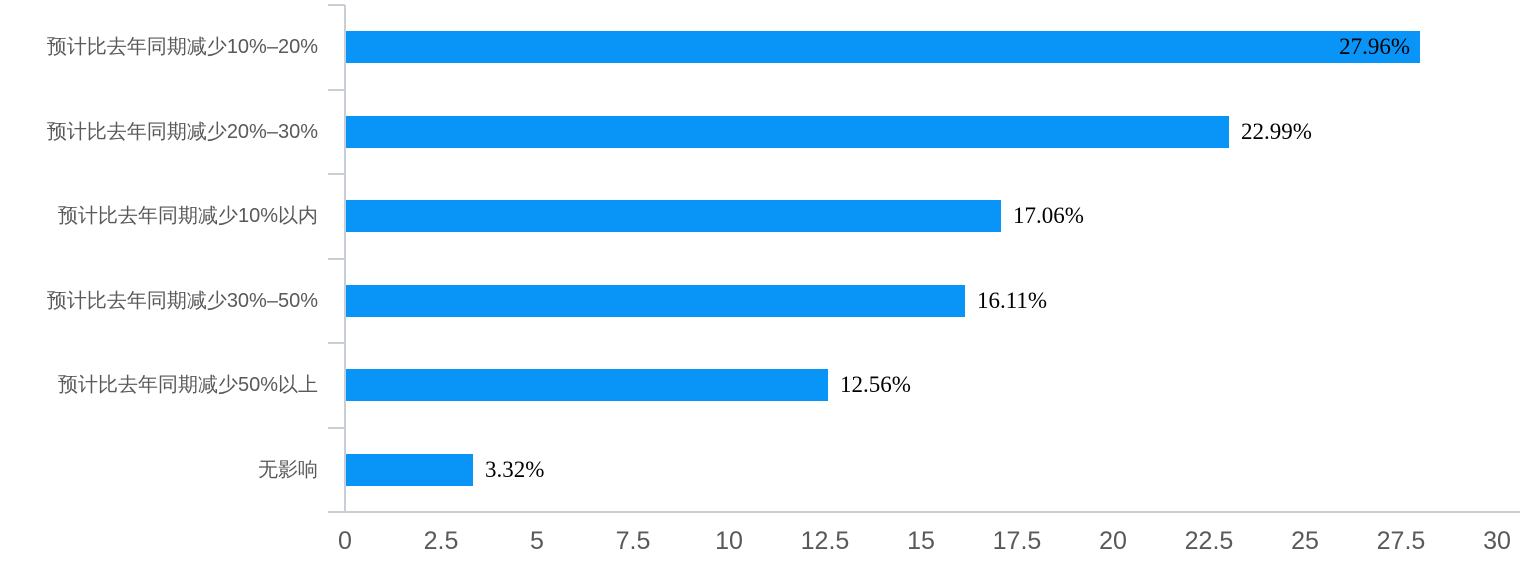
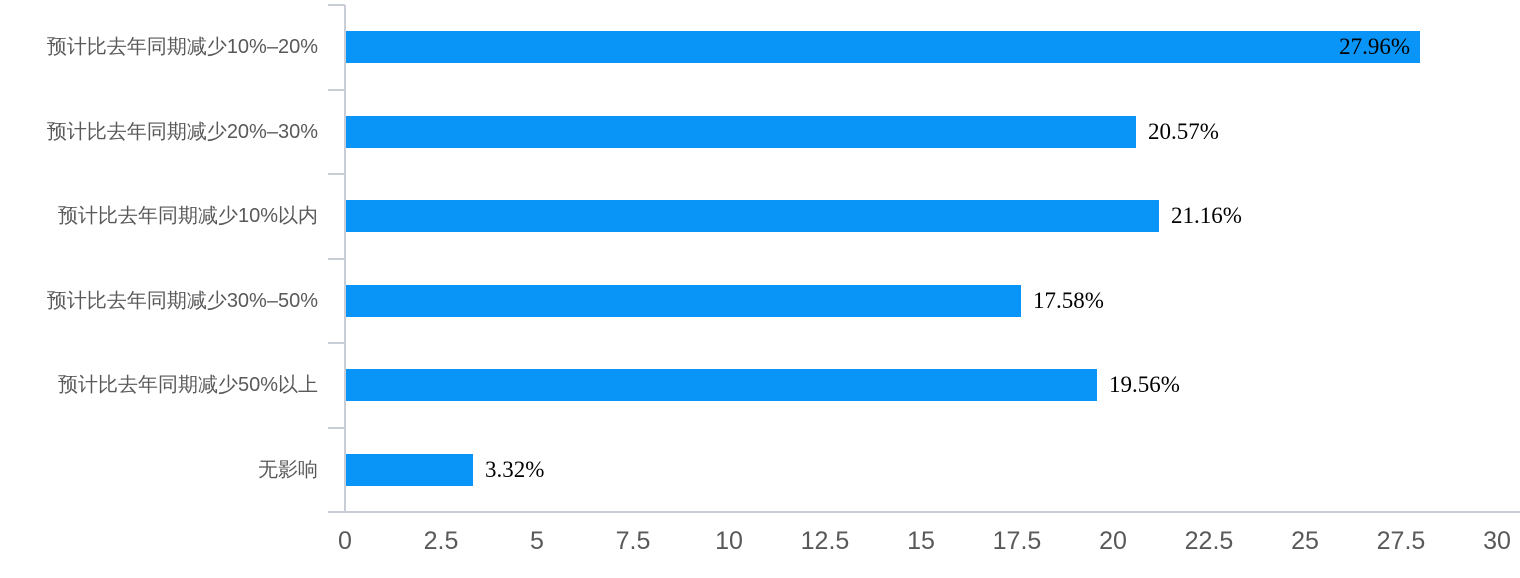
预计比去年同期减少20%–30%: 22.99% -> 20.57%
预计比去年同期减少10%以内: 17.06% -> 21.16%
预计比去年同期减少30%–50%: 16.11% -> 17.58%
预计比去年同期减少50%以上: 12.56% -> 19.56%
